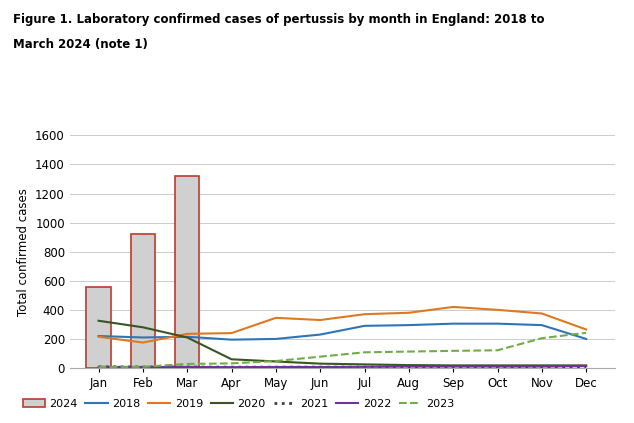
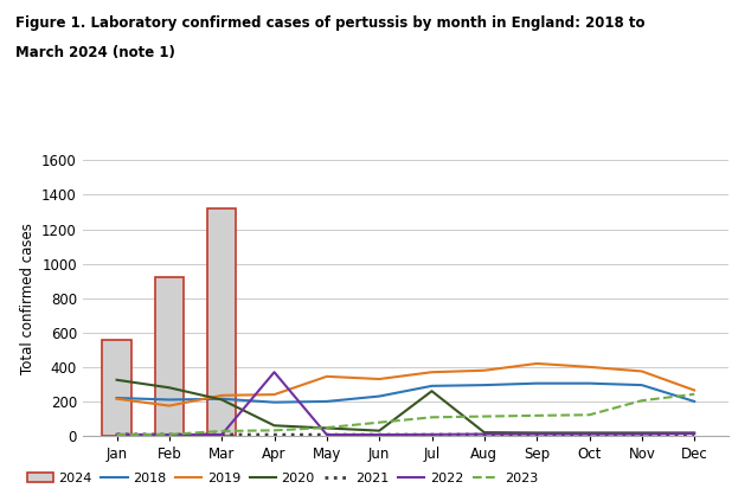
2022/Apr: 10 -> 370
2020/Jul: 20 -> 260
